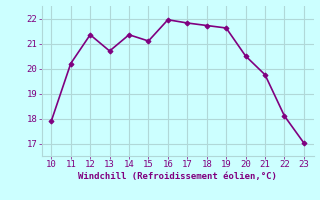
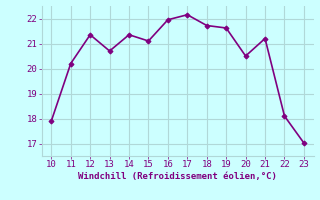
17: 21.82 -> 22.15
21: 19.75 -> 21.20
